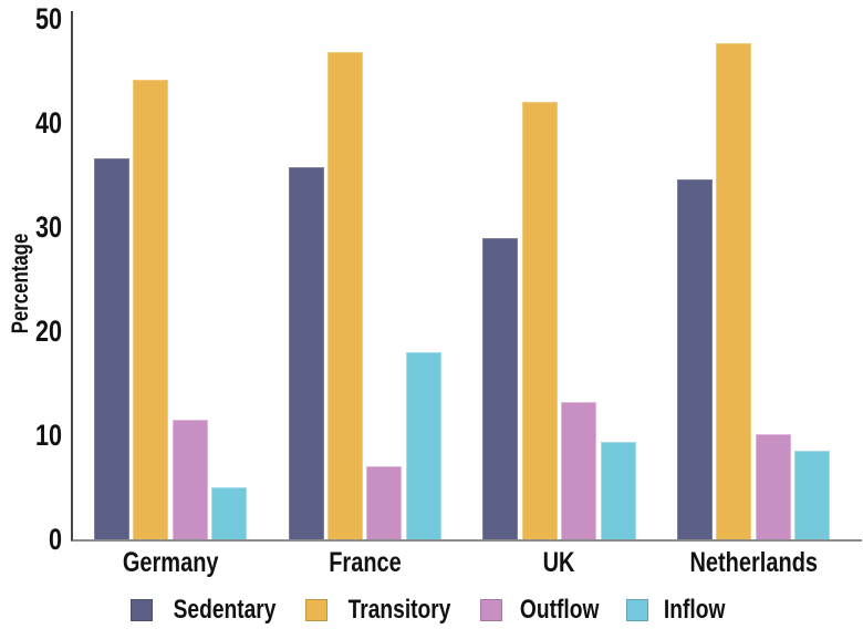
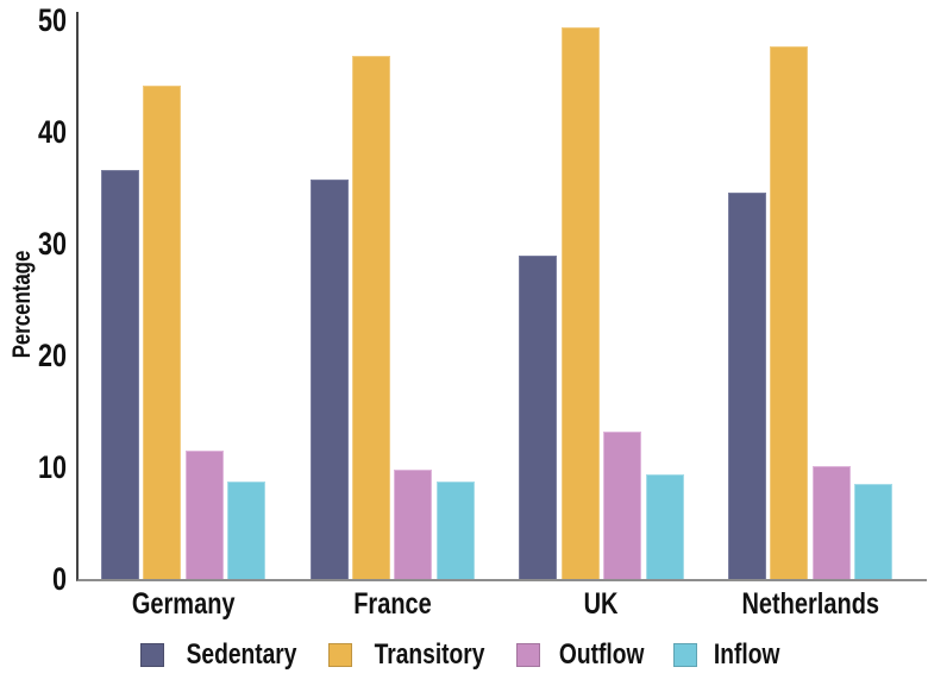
Inflow/Germany: 5 -> 9
Outflow/France: 7 -> 10
Inflow/France: 18 -> 9
Transitory/UK: 42 -> 49
